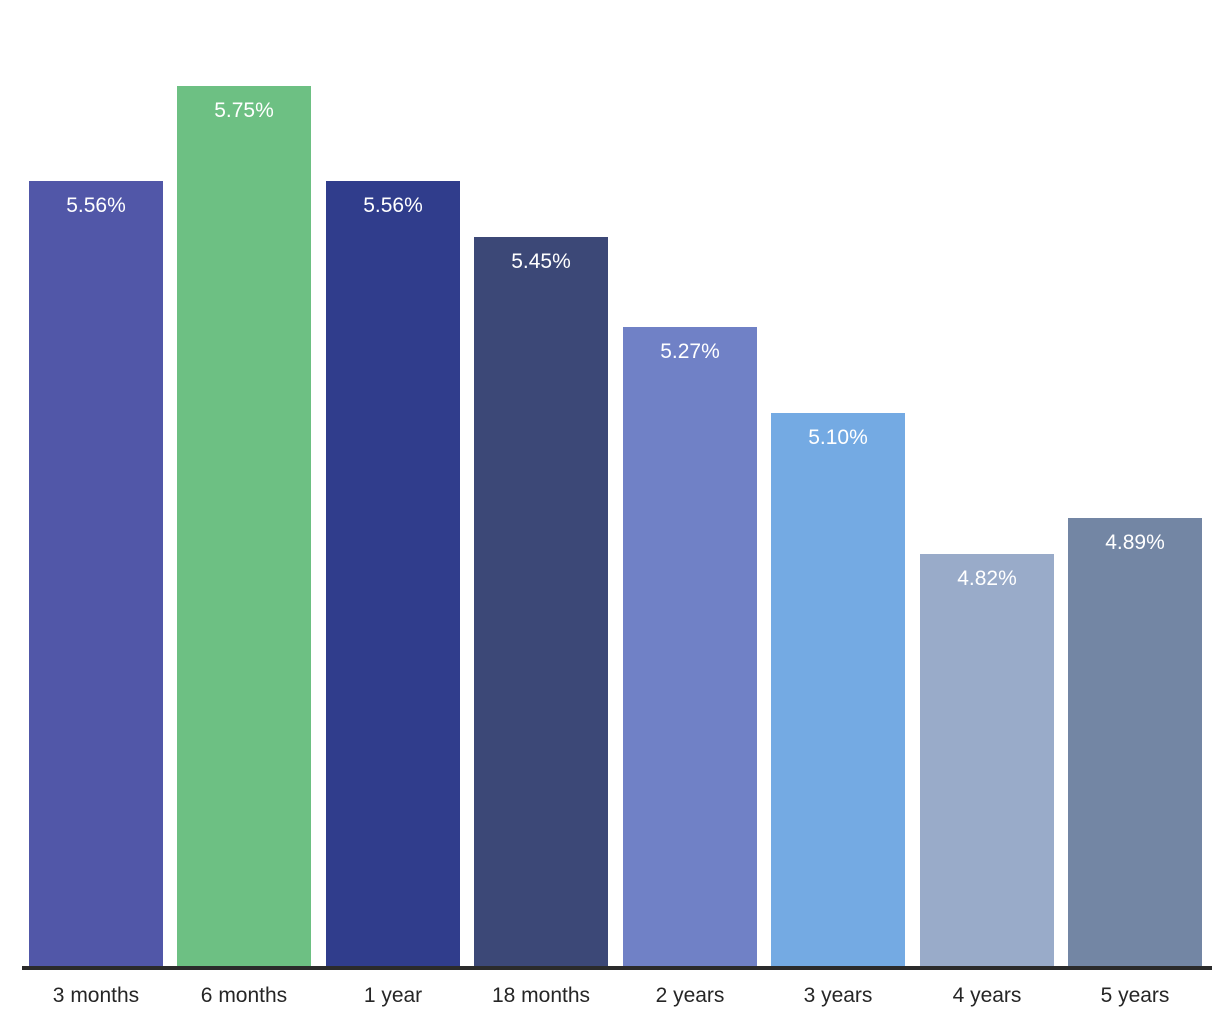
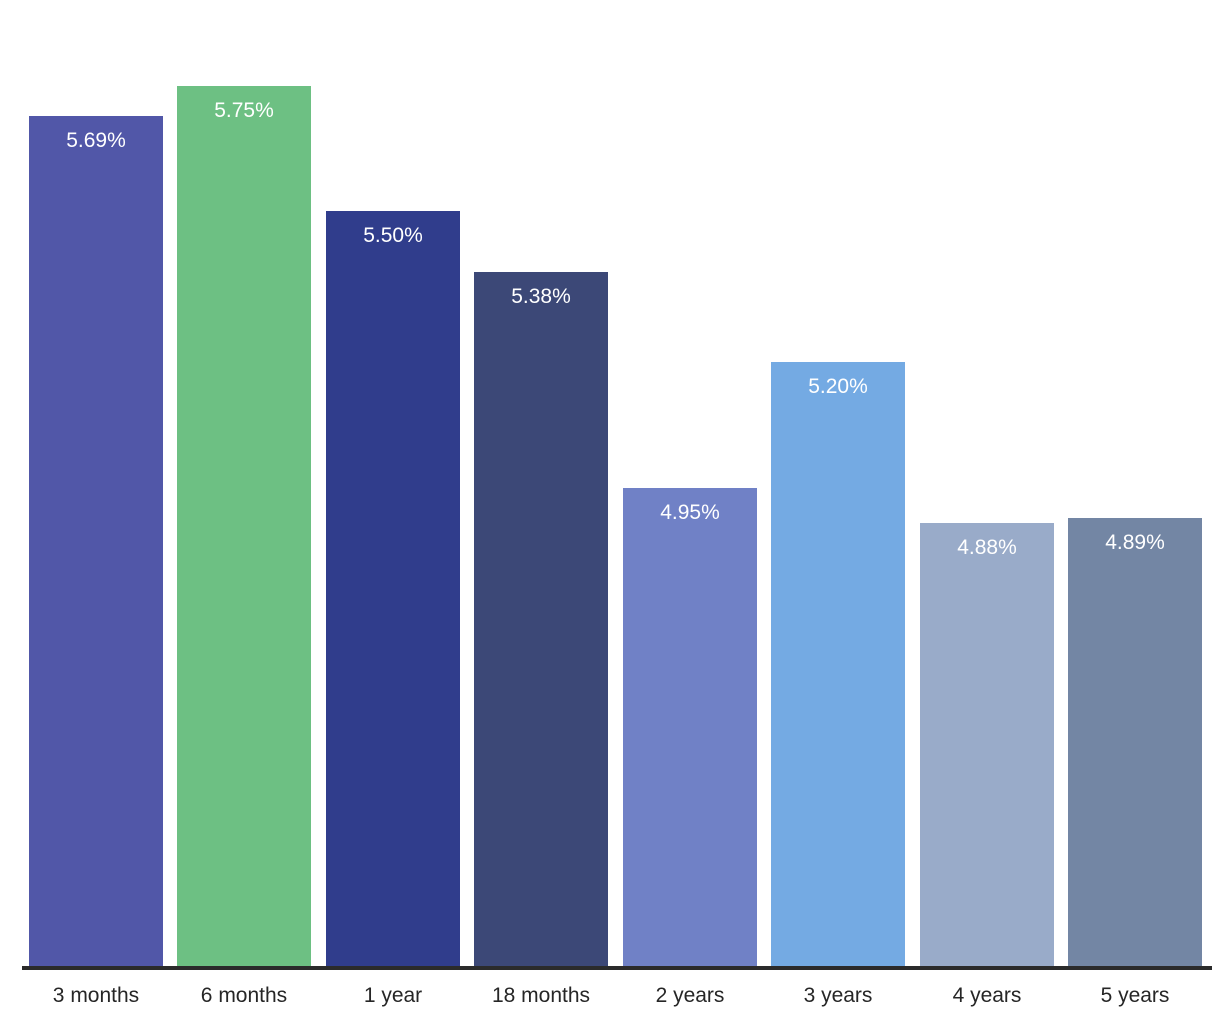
3 months: 5.56% -> 5.69%
1 year: 5.56% -> 5.50%
18 months: 5.45% -> 5.38%
2 years: 5.27% -> 4.95%
3 years: 5.10% -> 5.20%
4 years: 4.82% -> 4.88%
